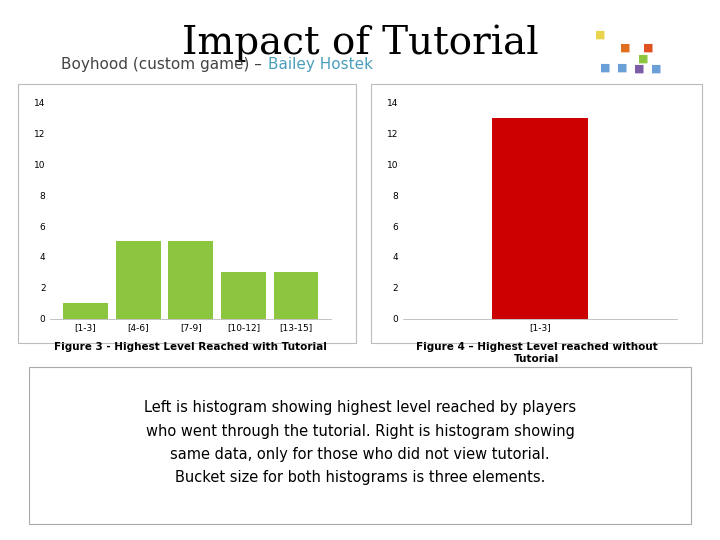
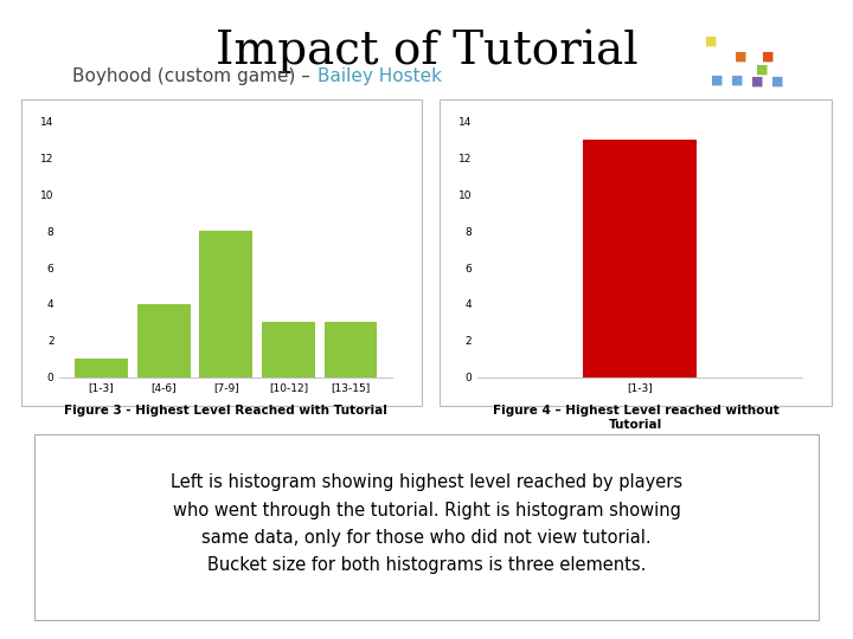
[4-6]: 5 -> 4
[7-9]: 5 -> 8
